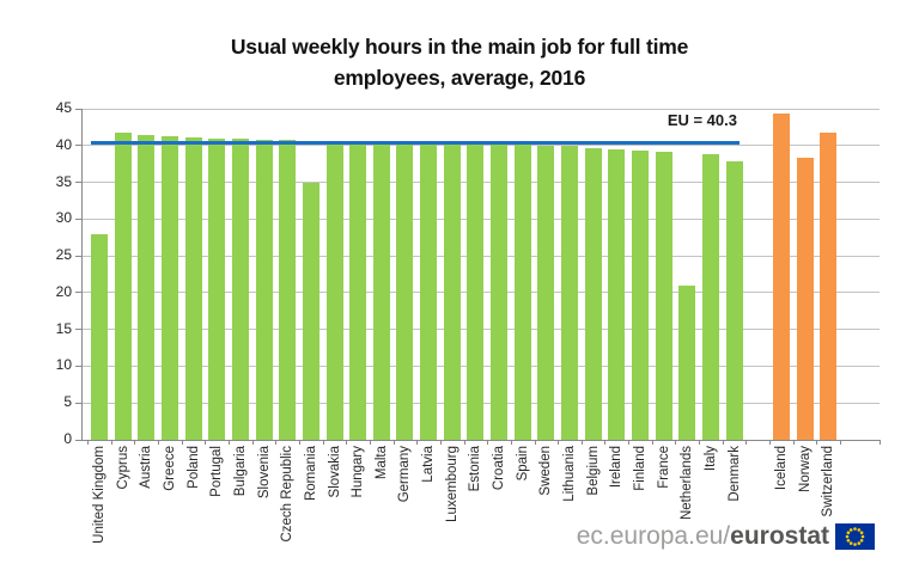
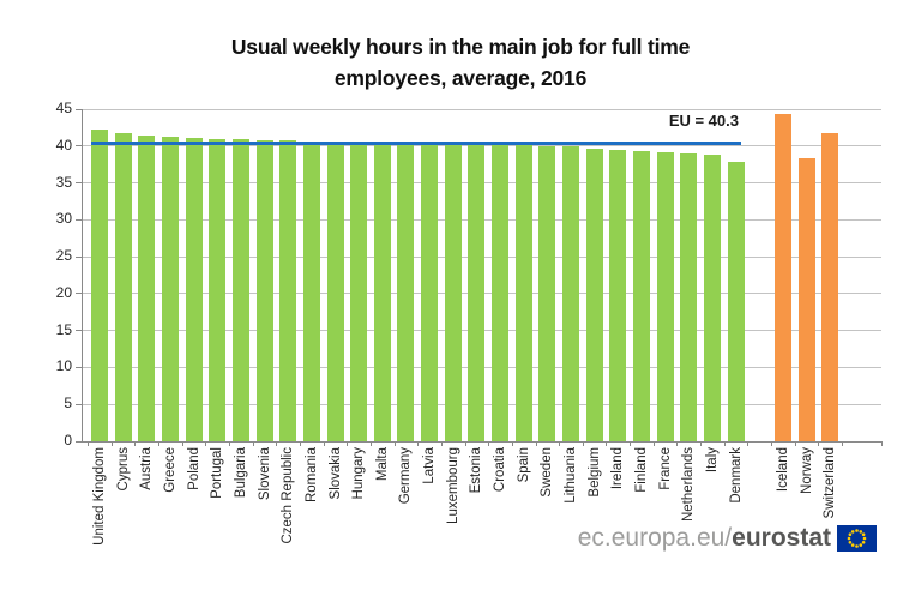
United Kingdom: 28 -> 42
Romania: 35 -> 41
Netherlands: 21 -> 39
